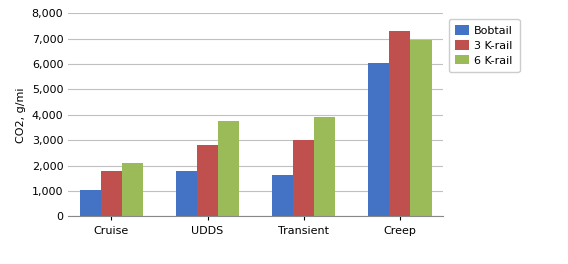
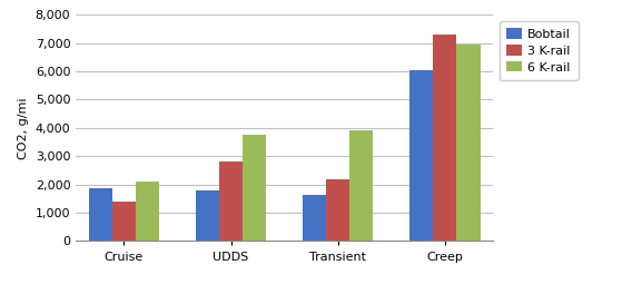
Bobtail/Cruise: 1,050 -> 1,850
3 K-rail/Cruise: 1,800 -> 1,400
3 K-rail/Transient: 3,000 -> 2,200
